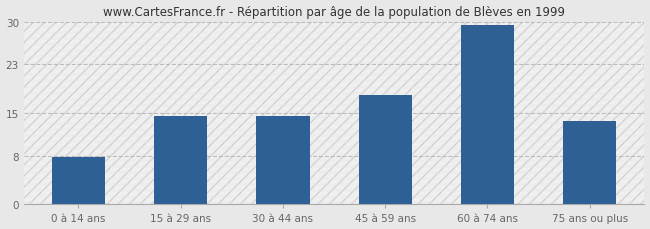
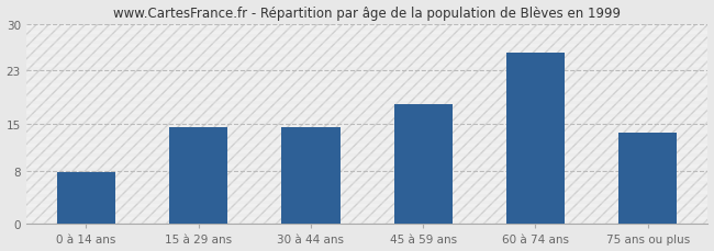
60 à 74 ans: 29.5 -> 25.6
